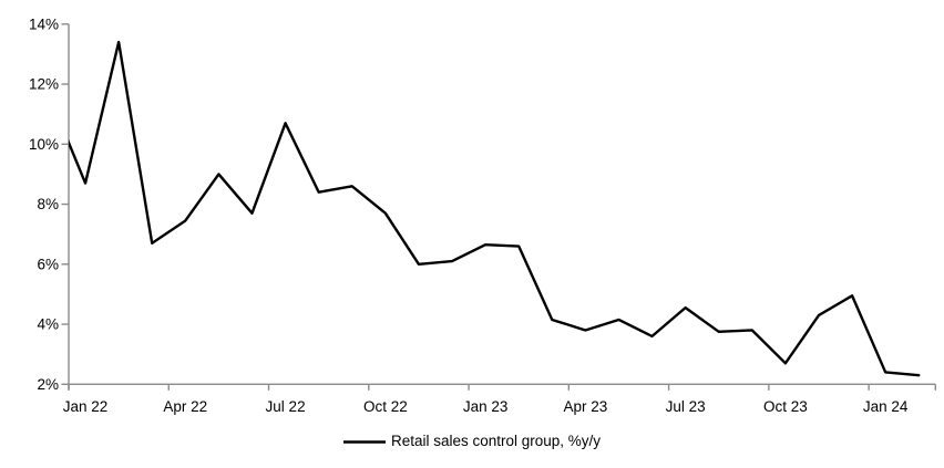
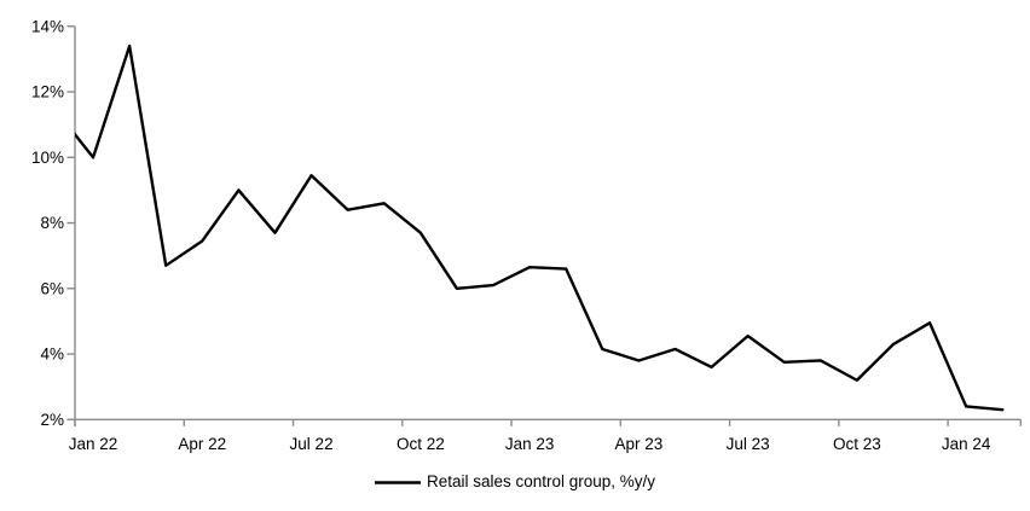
Jan 22: 8.7% -> 10.0%
Jul 22: 10.7% -> 9.4%
Oct 23: 2.7% -> 3.2%
